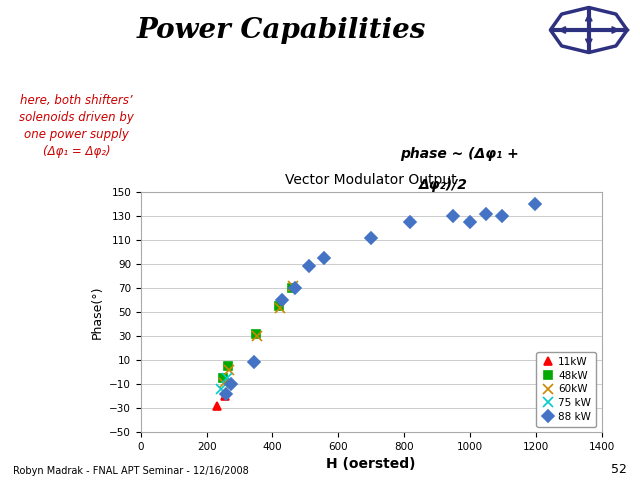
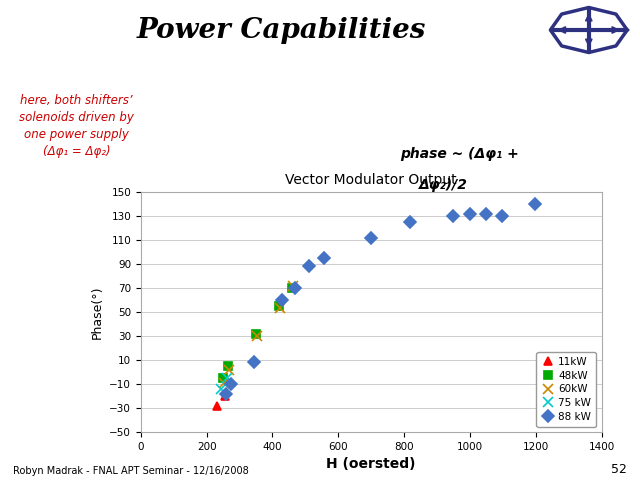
Vector Modulator Output/88 kW/1000: 125 -> 132
